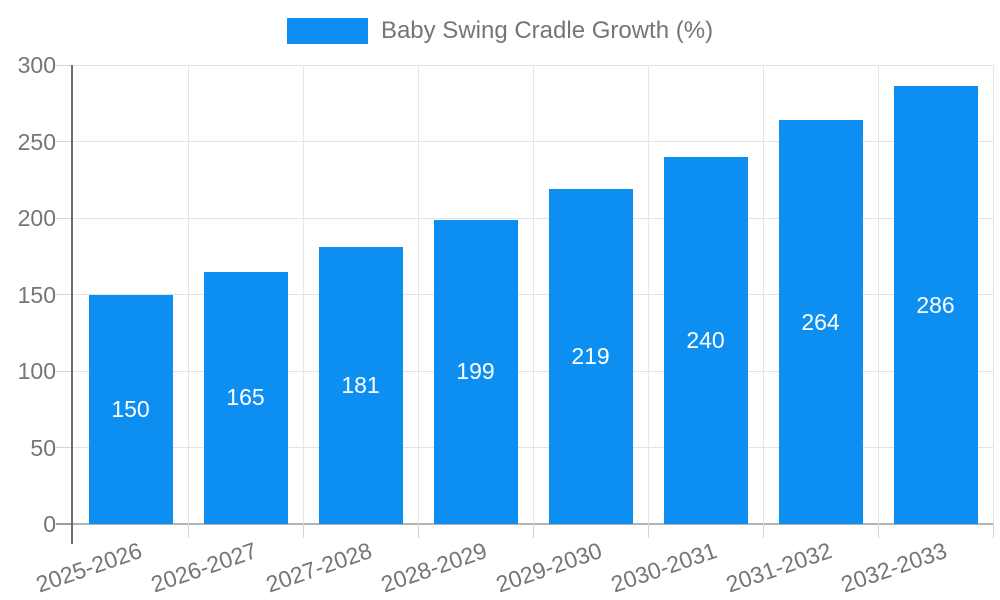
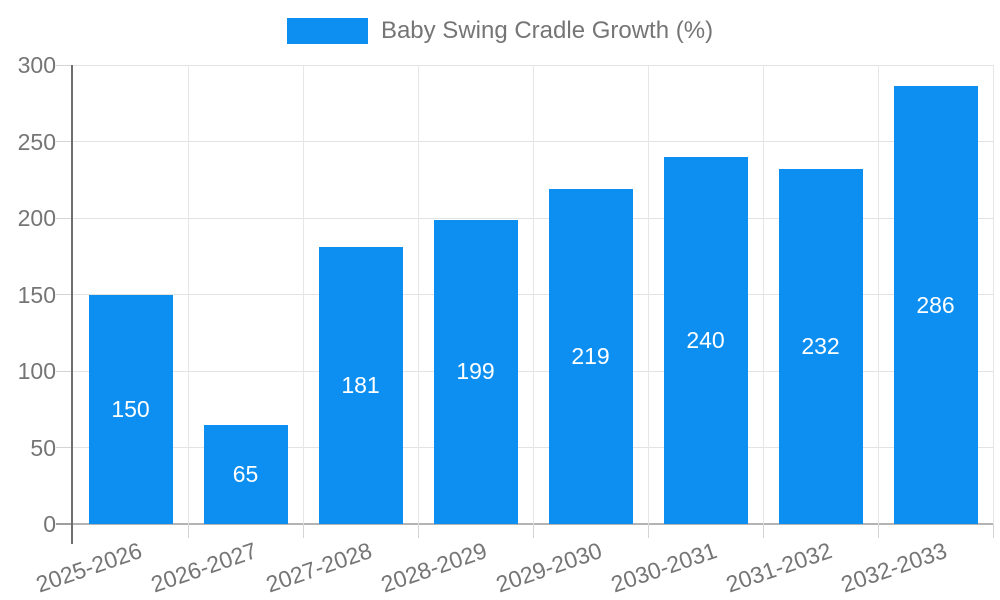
2026-2027: 165 -> 65
2031-2032: 264 -> 232
